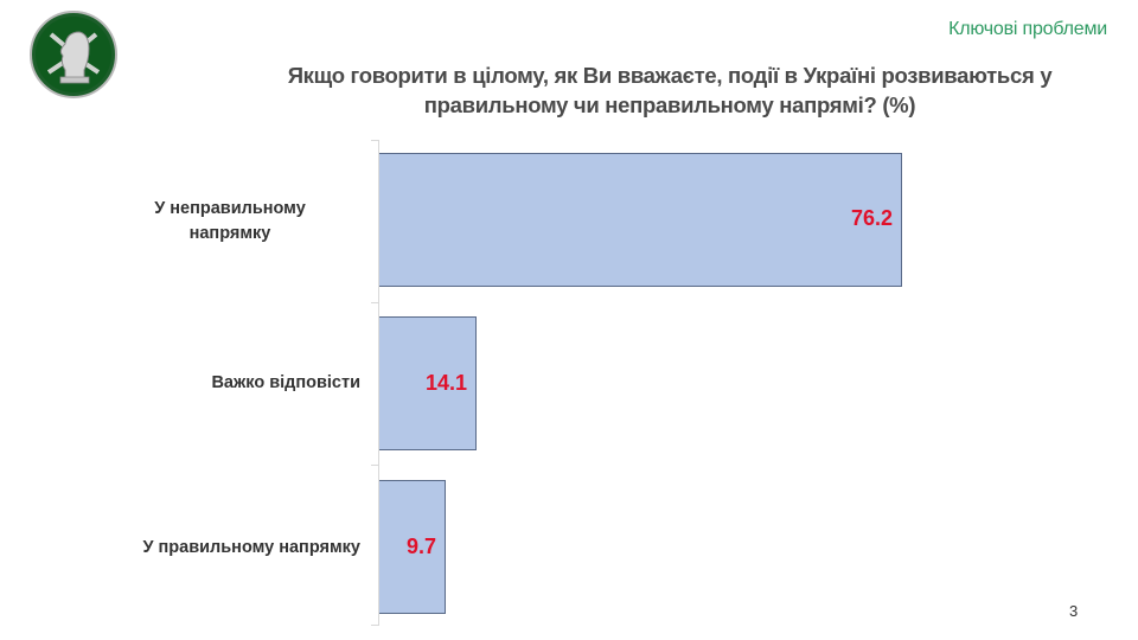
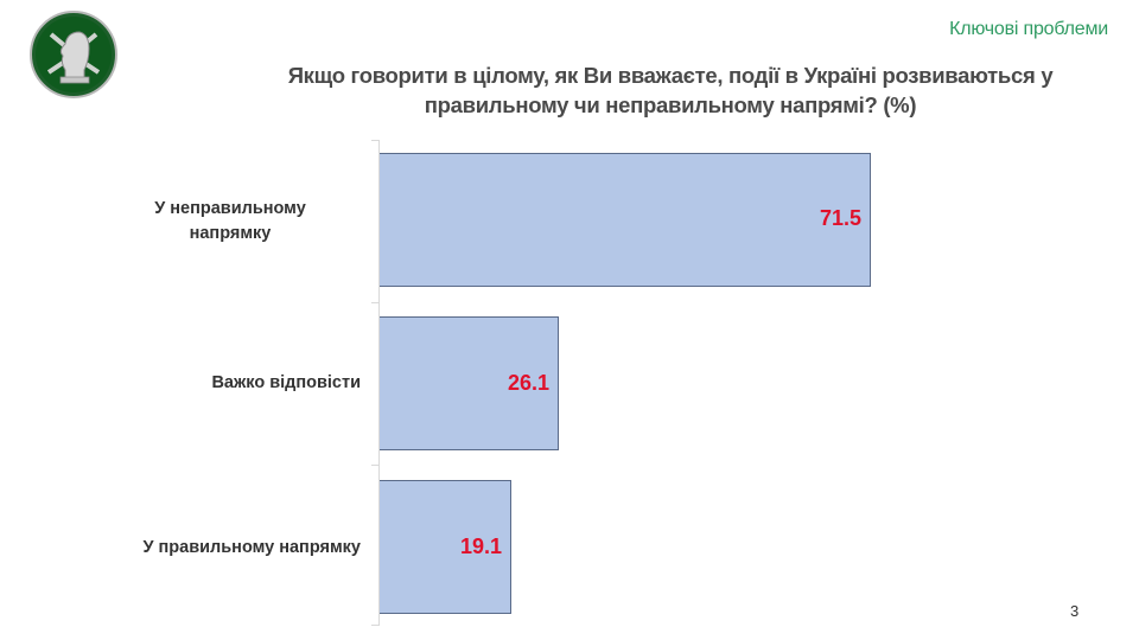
У неправильному напрямку: 76.2 -> 71.5
Важко відповісти: 14.1 -> 26.1
У правильному напрямку: 9.7 -> 19.1
